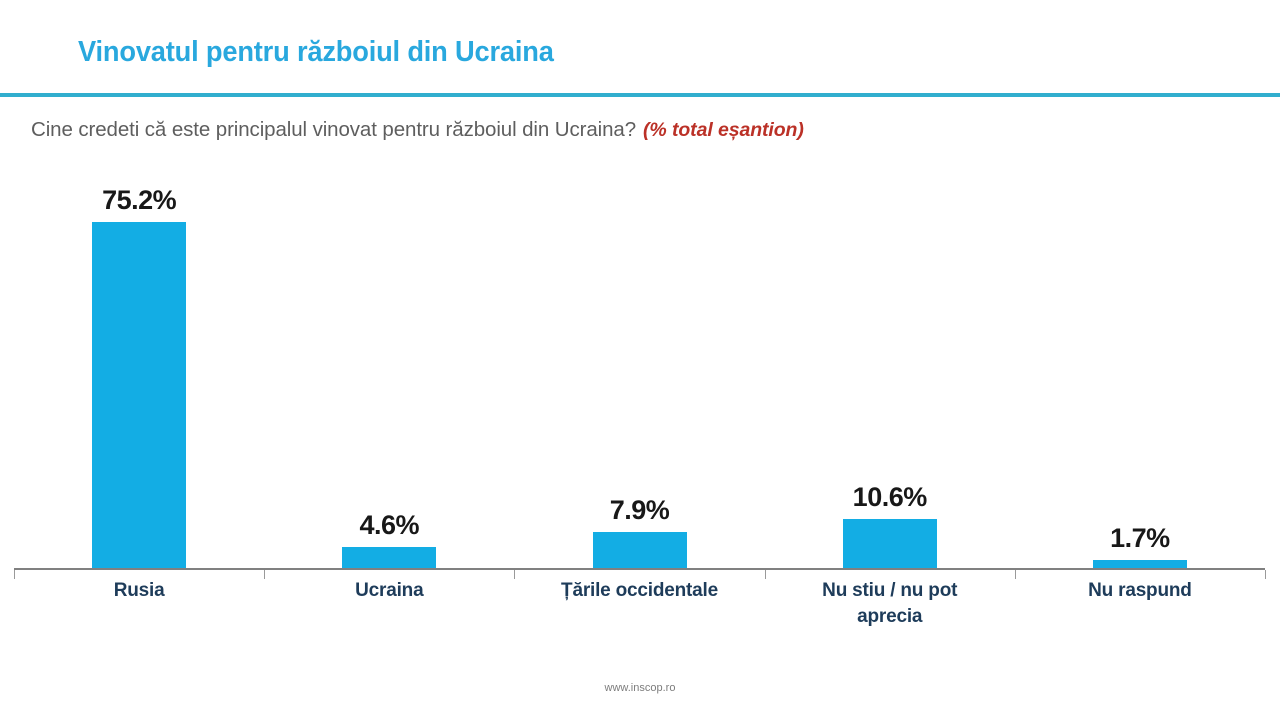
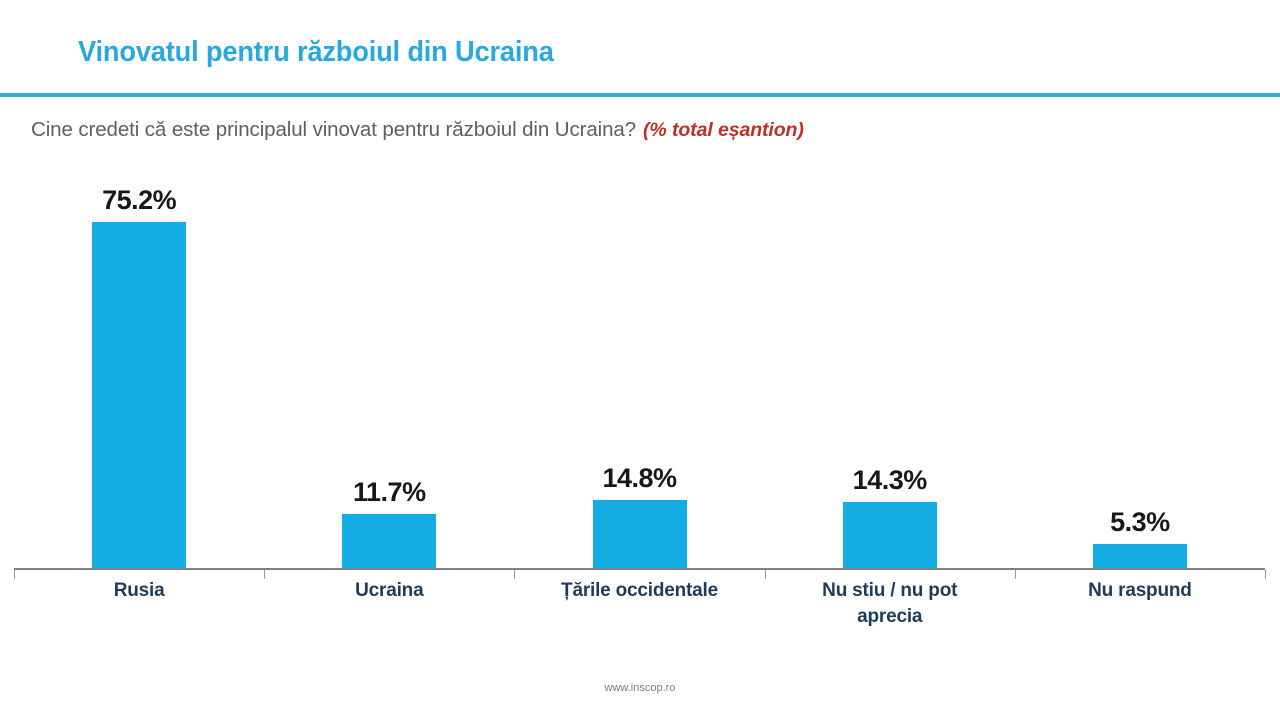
Ucraina: 4.6% -> 11.7%
Țările occidentale: 7.9% -> 14.8%
Nu stiu / nu pot aprecia: 10.6% -> 14.3%
Nu raspund: 1.7% -> 5.3%
